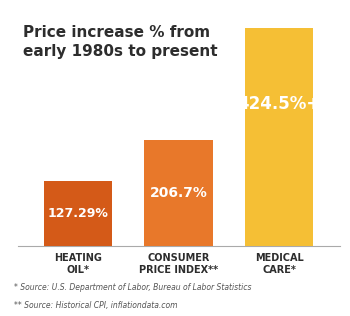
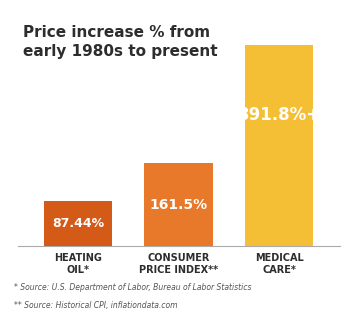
HEATING OIL*: 127.29% -> 87.44%
CONSUMER PRICE INDEX**: 206.7% -> 161.5%
MEDICAL CARE*: 424.5%+ -> 391.8%+
